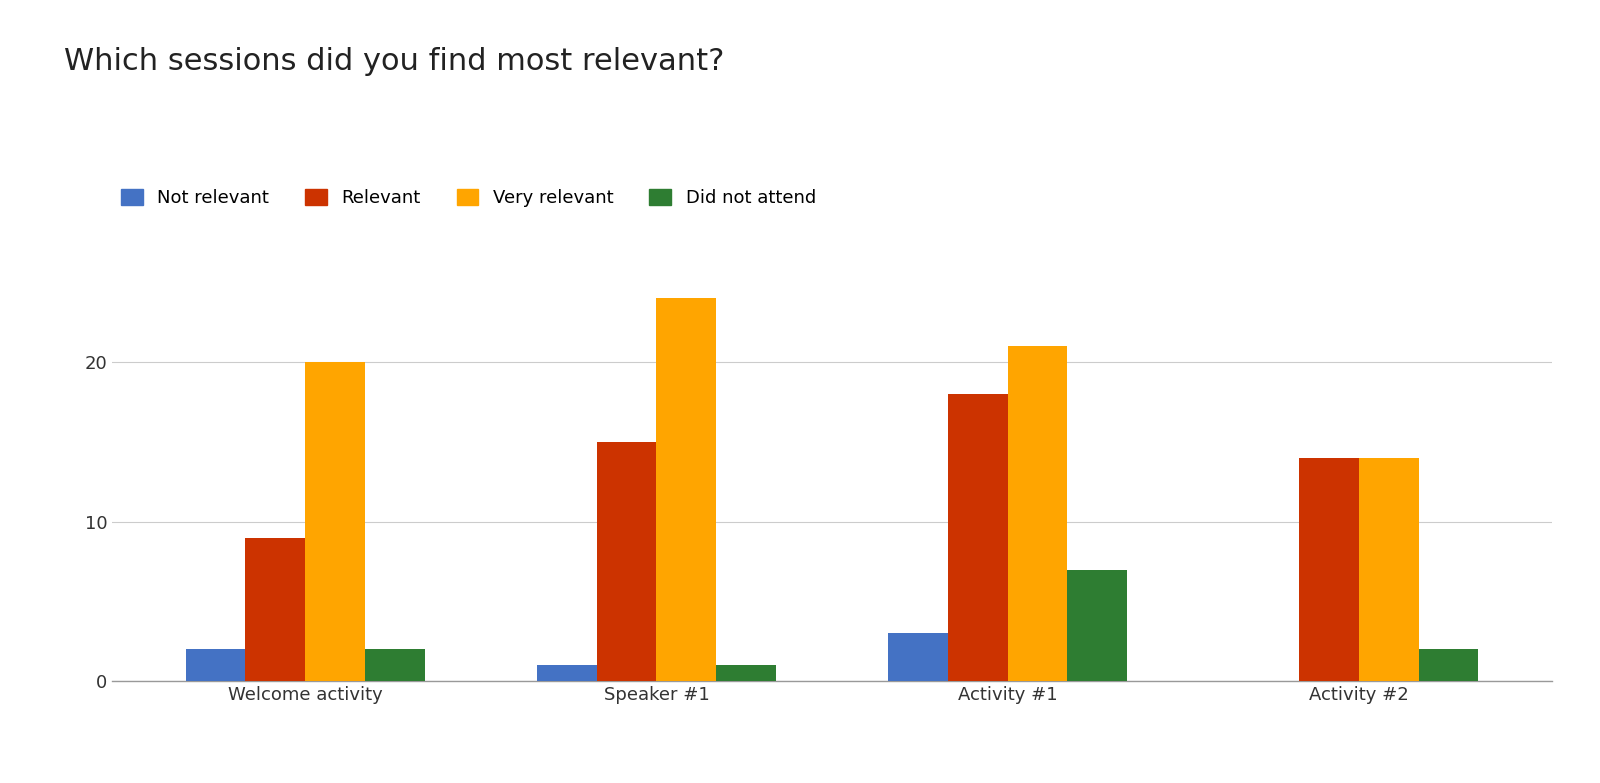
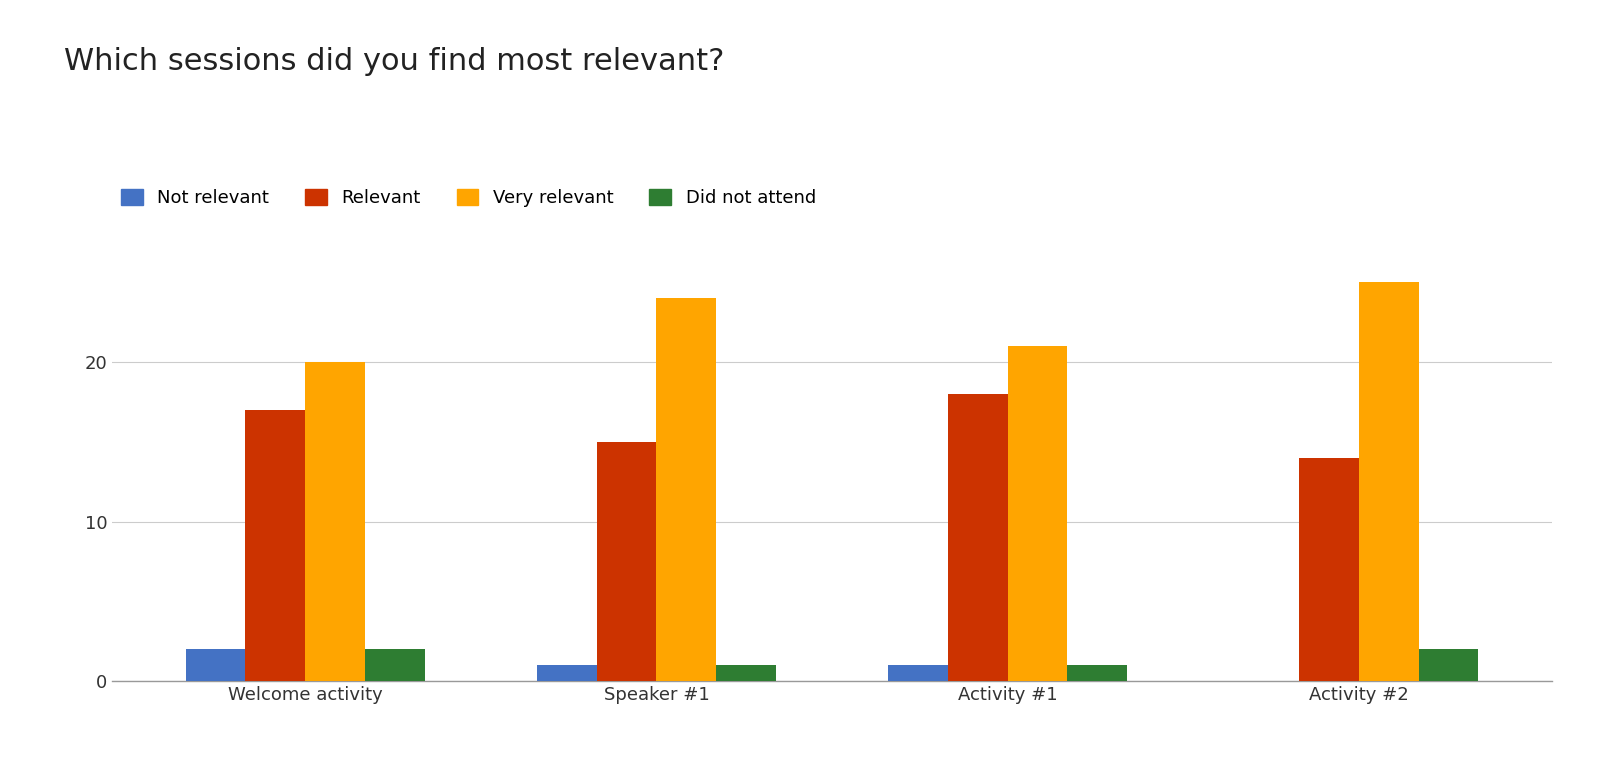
Relevant/Welcome activity: 9 -> 17
Not relevant/Activity #1: 3 -> 1
Did not attend/Activity #1: 7 -> 1
Very relevant/Activity #2: 14 -> 25
